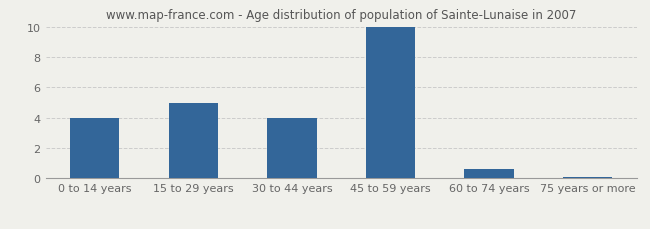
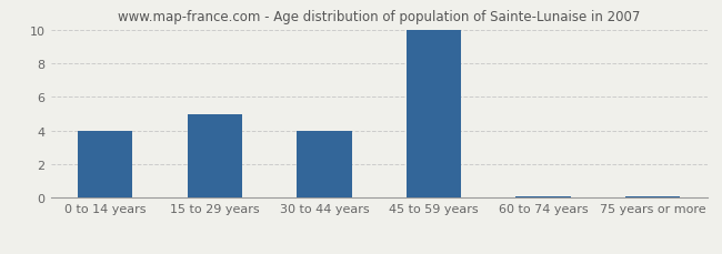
60 to 74 years: 0.6 -> 0.1
